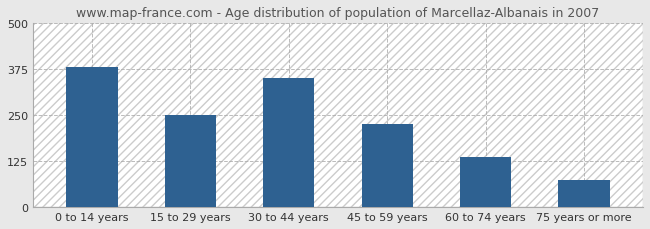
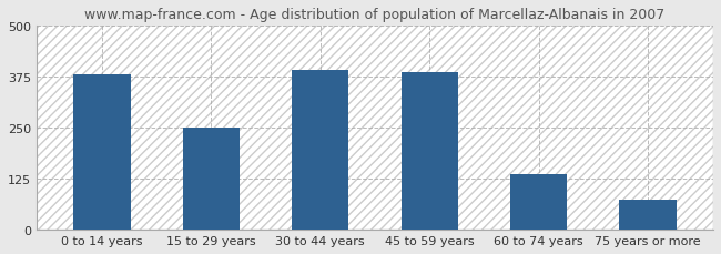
30 to 44 years: 350 -> 390
45 to 59 years: 225 -> 385
